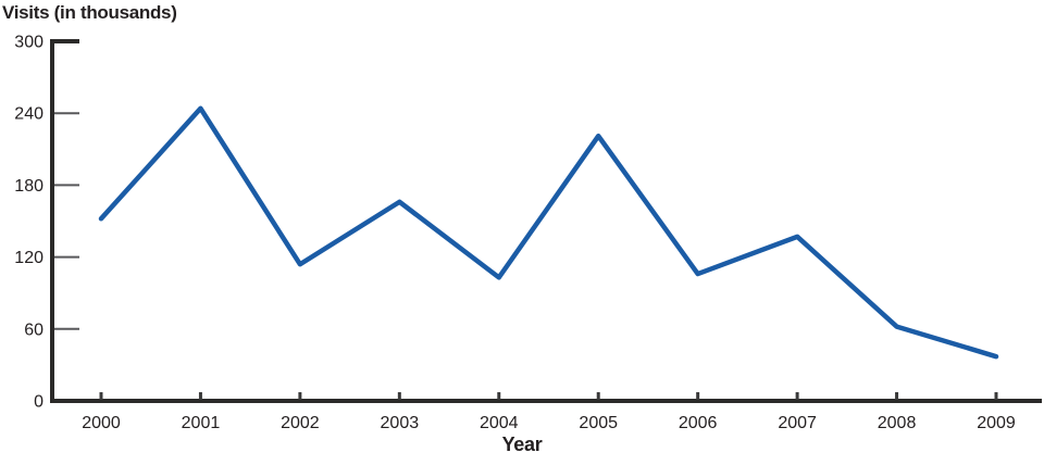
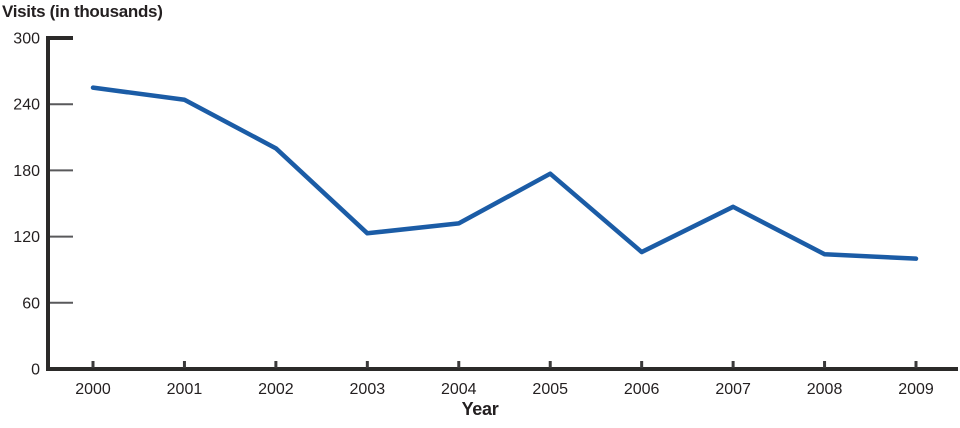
2000: 152 -> 255
2002: 114 -> 200
2003: 166 -> 123
2004: 103 -> 132
2005: 221 -> 177
2007: 137 -> 147
2008: 62 -> 104
2009: 37 -> 100
